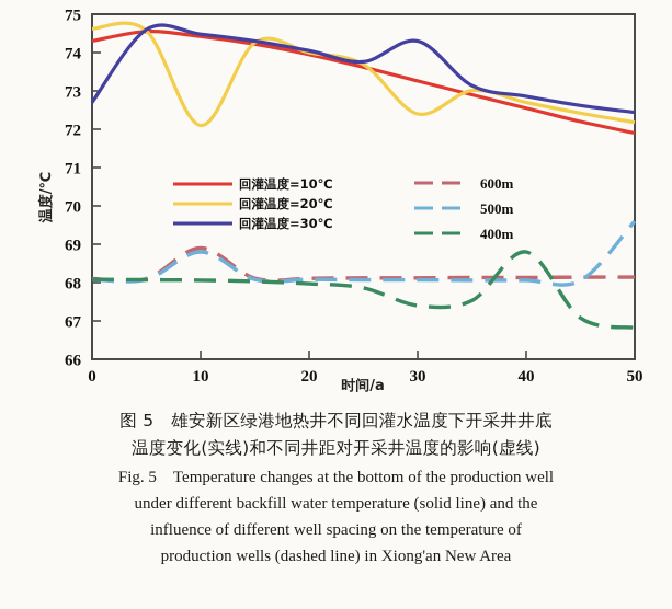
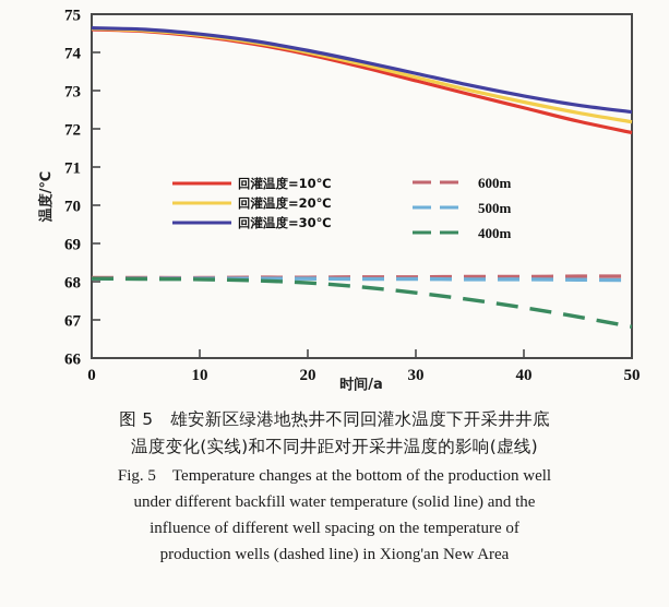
回灌温度=10℃/0: 74.3 -> 74.6
回灌温度=30℃/0: 72.7 -> 74.6
回灌温度=20℃/10: 72.1 -> 74.5
600m/10: 68.9 -> 68.1
500m/10: 68.8 -> 68.1
回灌温度=20℃/30: 72.4 -> 73.3
回灌温度=30℃/30: 74.3 -> 73.5
400m/30: 67.4 -> 67.7
400m/40: 68.8 -> 67.3
500m/50: 69.6 -> 68.0
